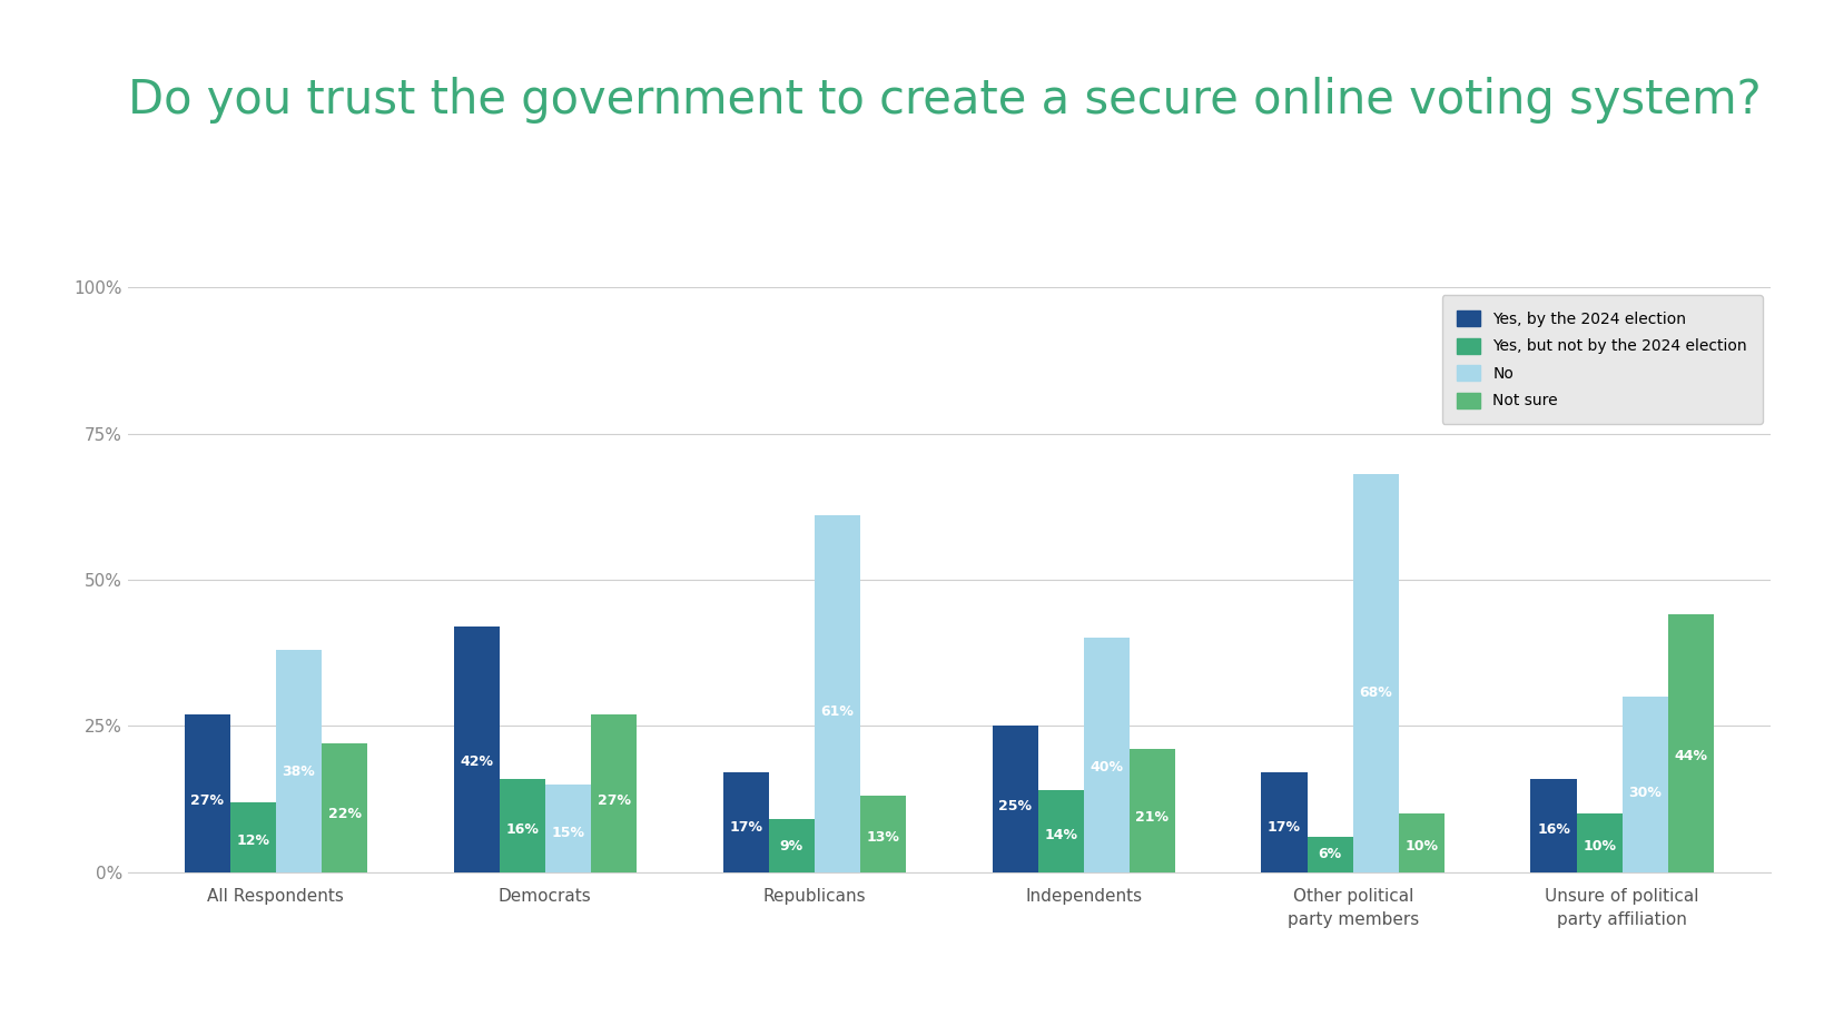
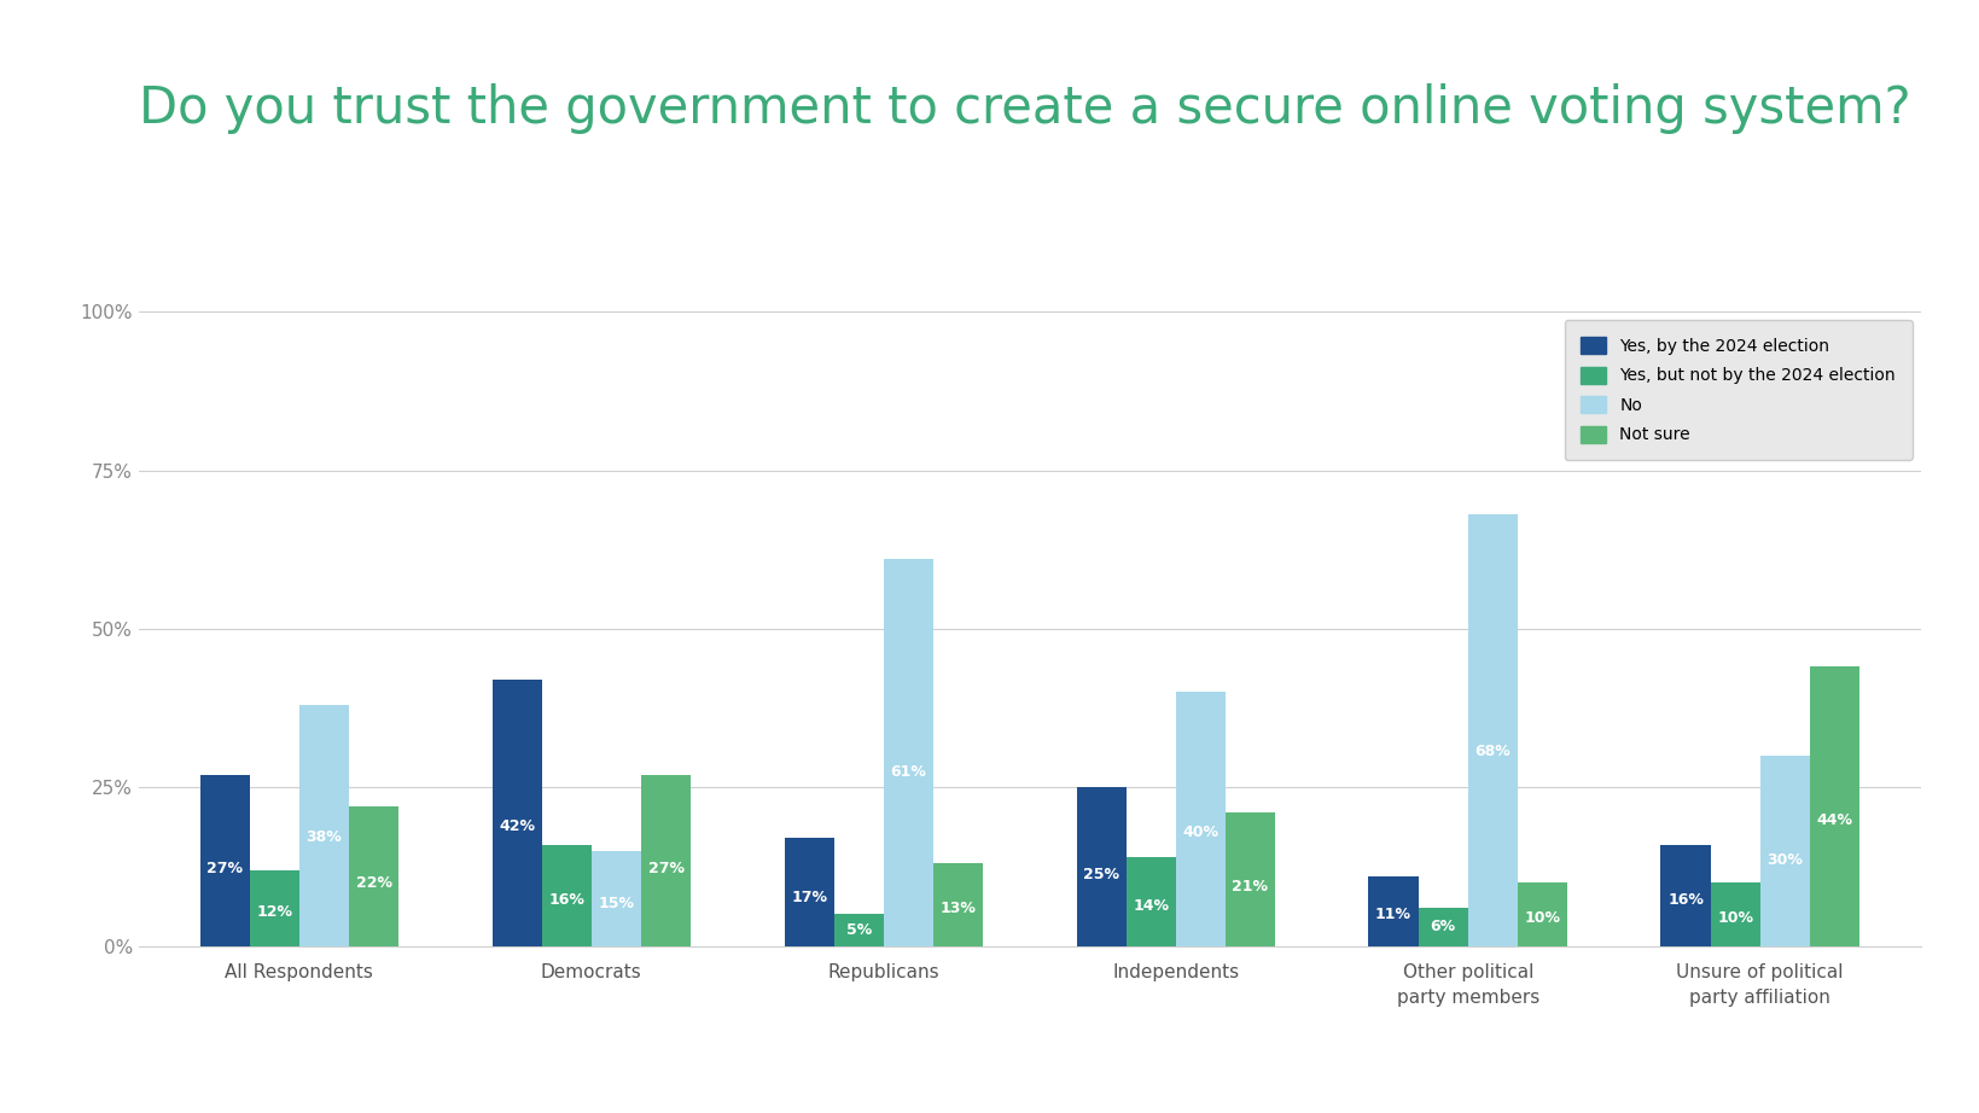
Yes, but not by the 2024 election/Republicans: 9% -> 5%
Yes, by the 2024 election/Other political party members: 17% -> 11%
